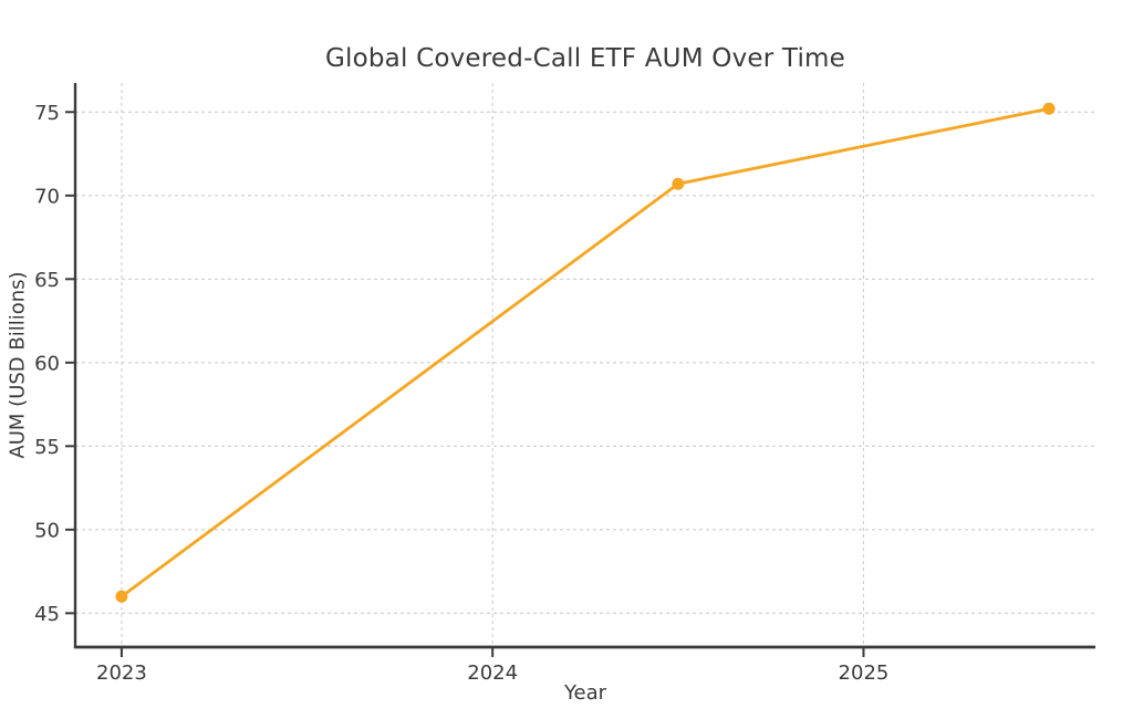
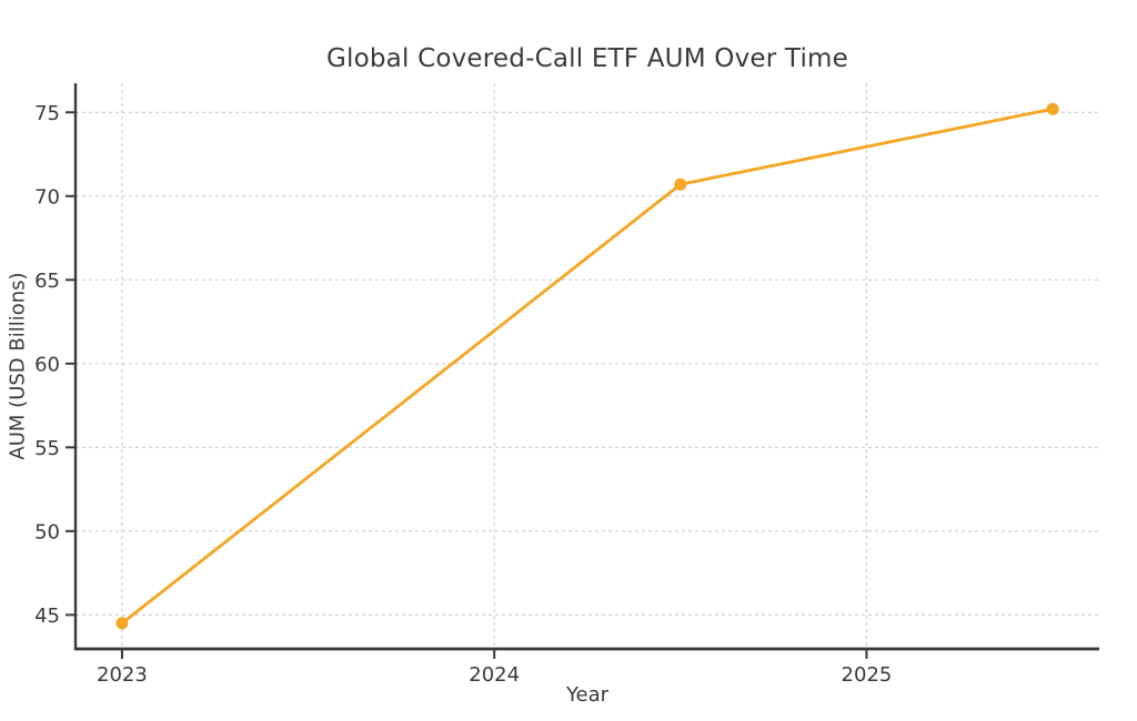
2023: 46.0 -> 44.5
